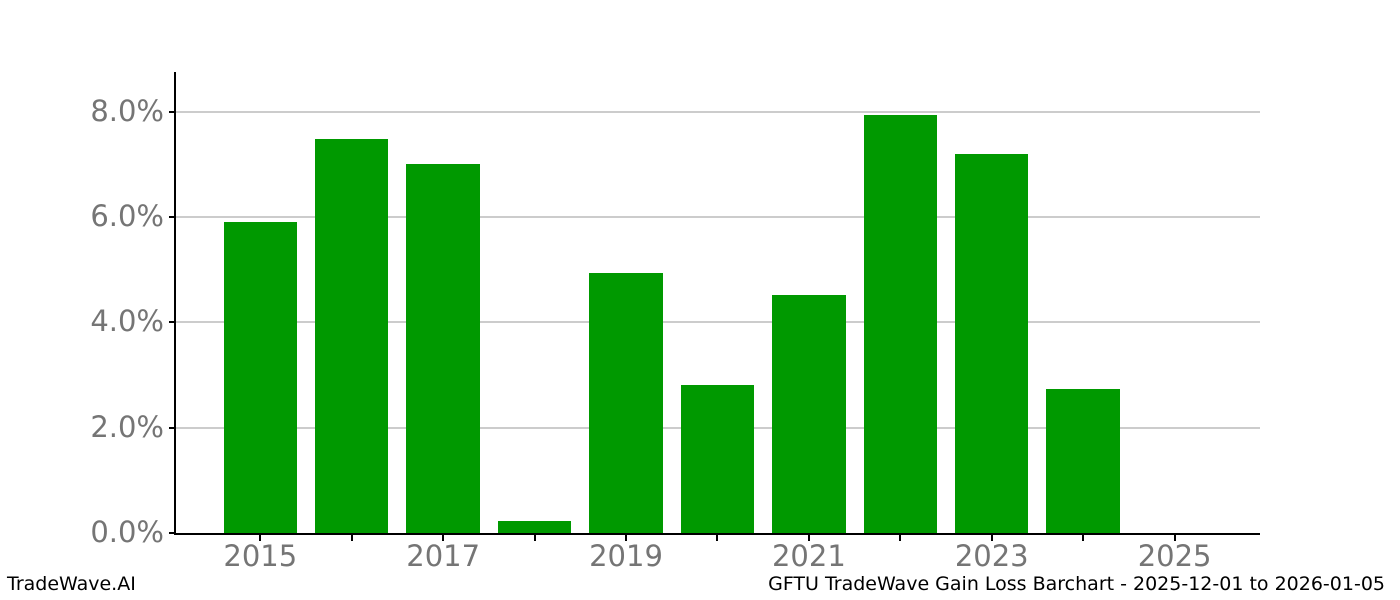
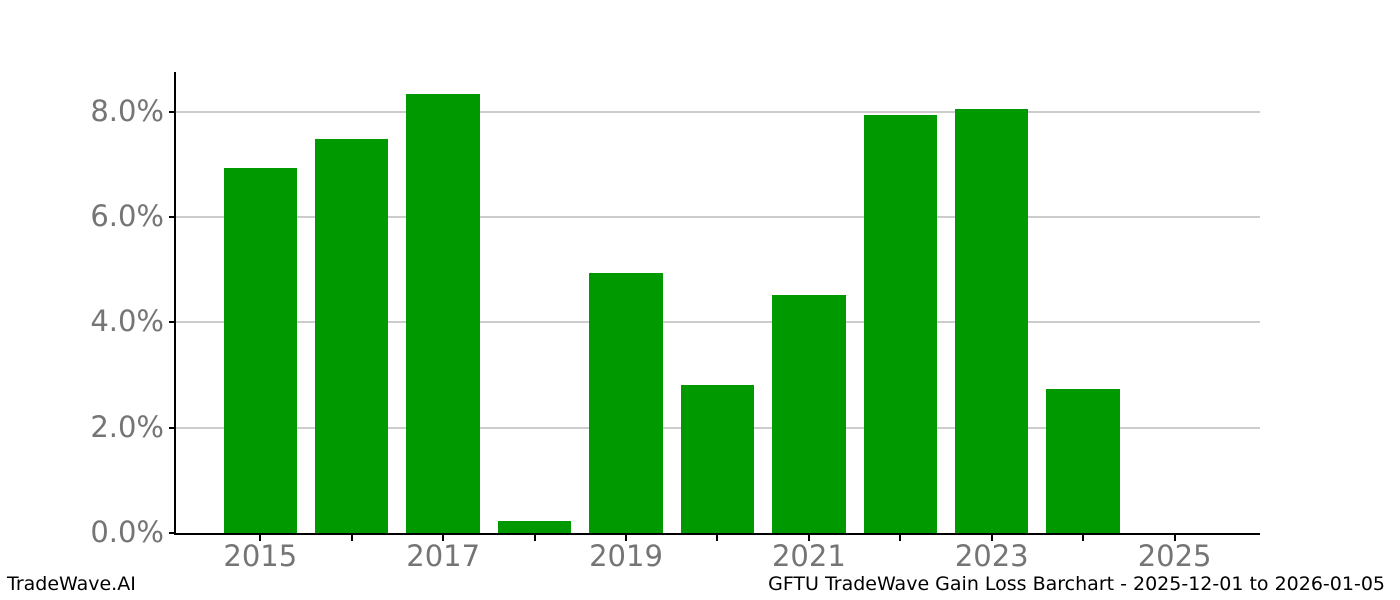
2015: 5.9% -> 6.9%
2017: 7.0% -> 8.3%
2023: 7.2% -> 8.0%
